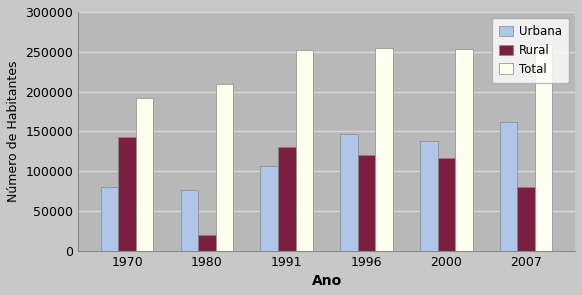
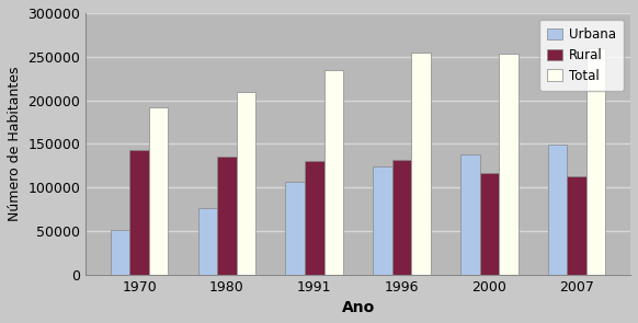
Urbana/1970: 80000 -> 51000
Rural/1980: 20000 -> 135000
Total/1991: 252000 -> 235000
Urbana/1996: 146000 -> 124000
Rural/1996: 120000 -> 131000
Urbana/2007: 162000 -> 149000
Rural/2007: 80000 -> 113000
